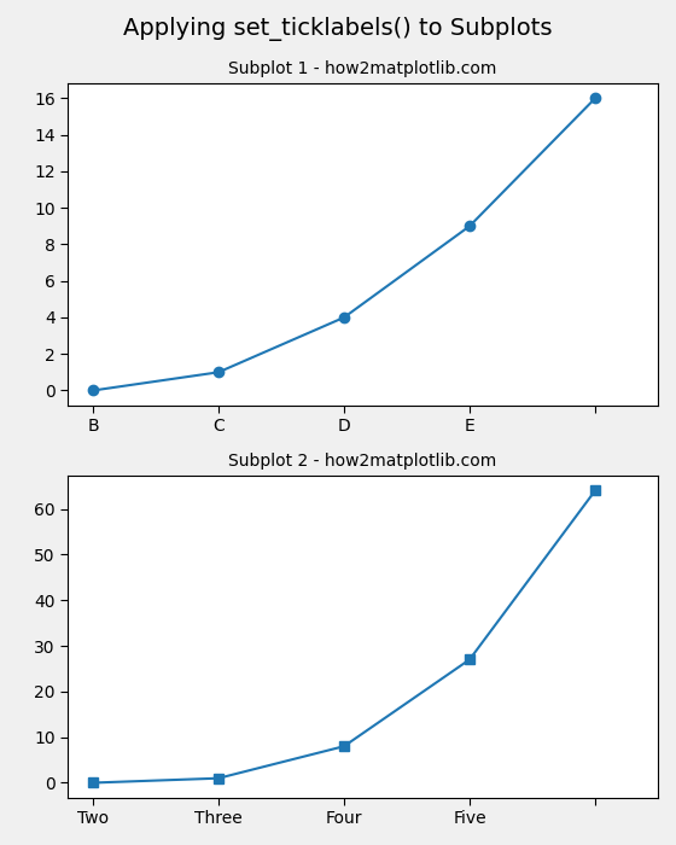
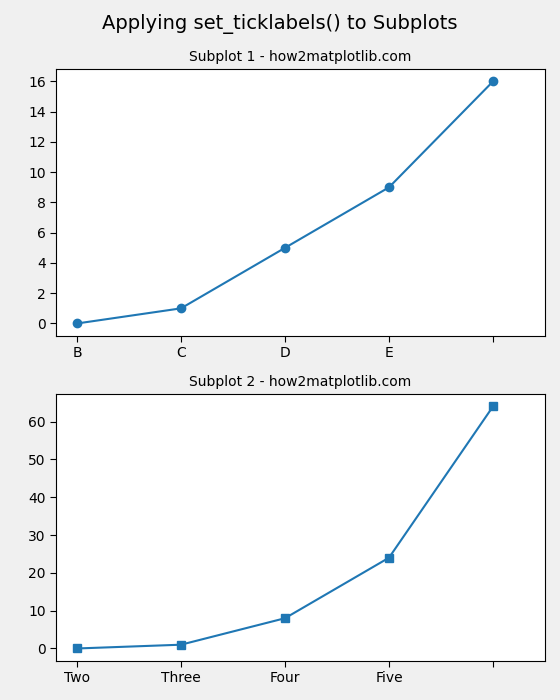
Subplot 1 - how2matplotlib.com/D: 4 -> 5
Subplot 2 - how2matplotlib.com/Five: 27 -> 24
